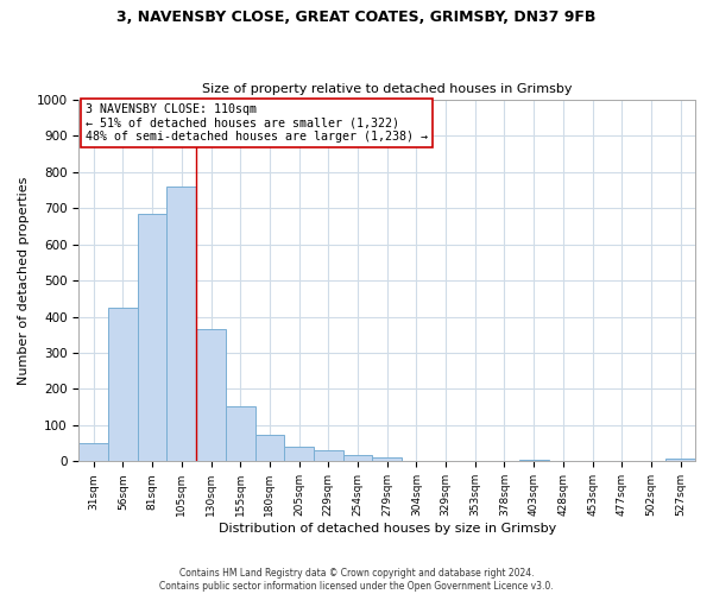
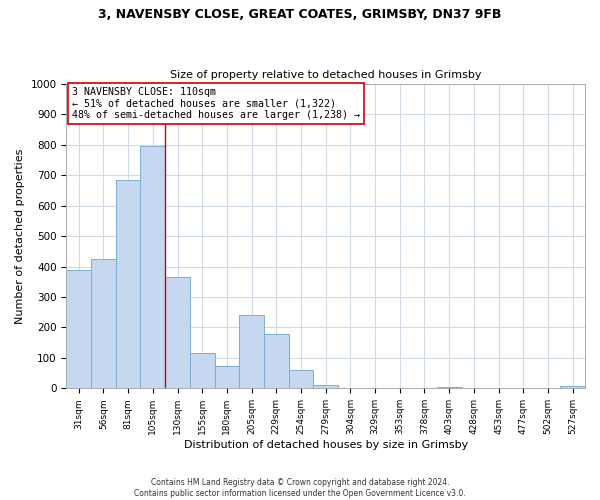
31sqm: 52 -> 390
105sqm: 760 -> 795
155sqm: 153 -> 115
205sqm: 40 -> 240
229sqm: 32 -> 180
254sqm: 17 -> 60
